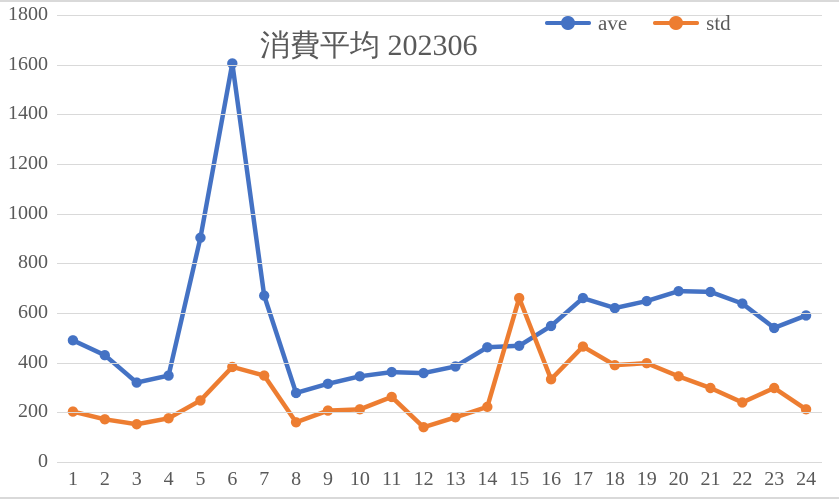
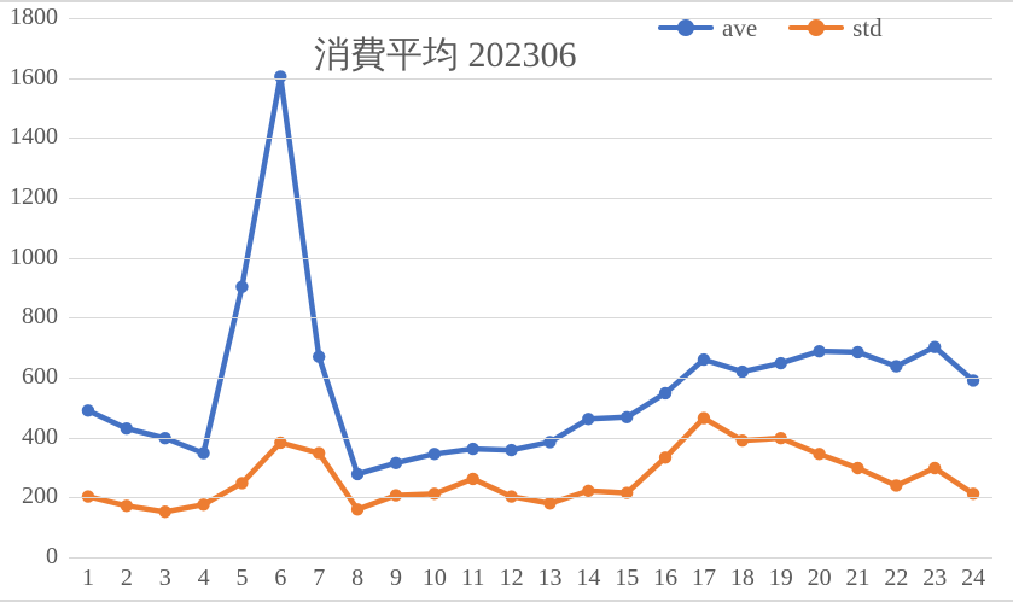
ave/3: 320 -> 400
std/12: 140 -> 200
std/15: 660 -> 220
ave/23: 540 -> 700
